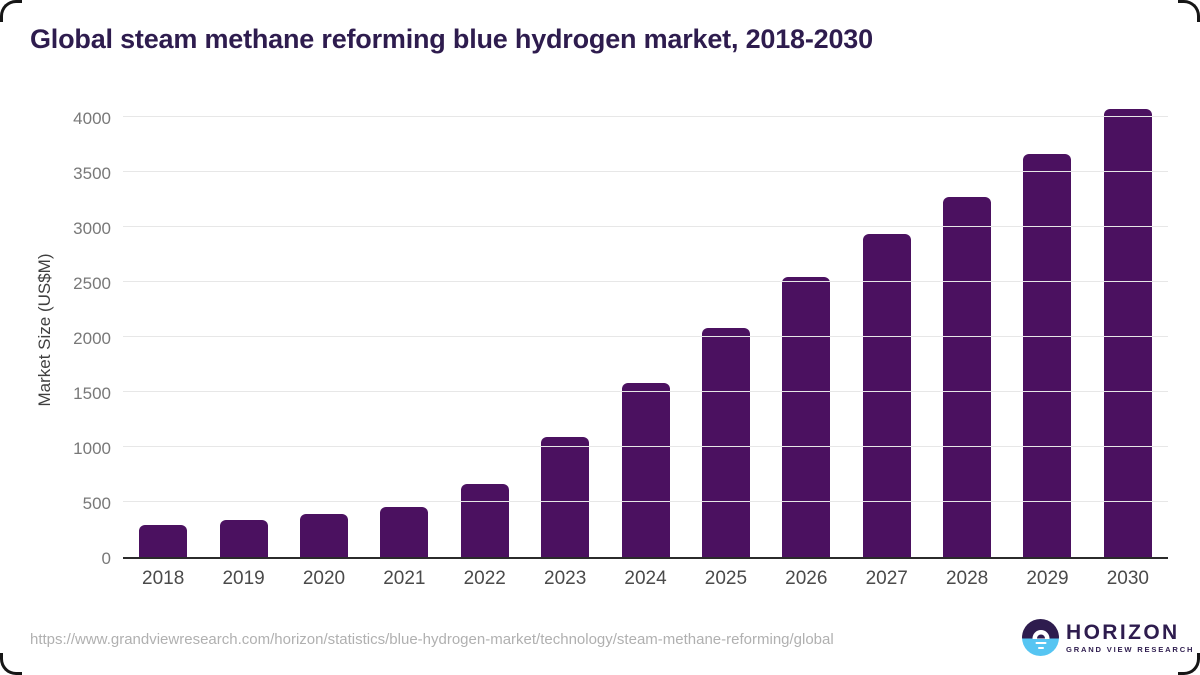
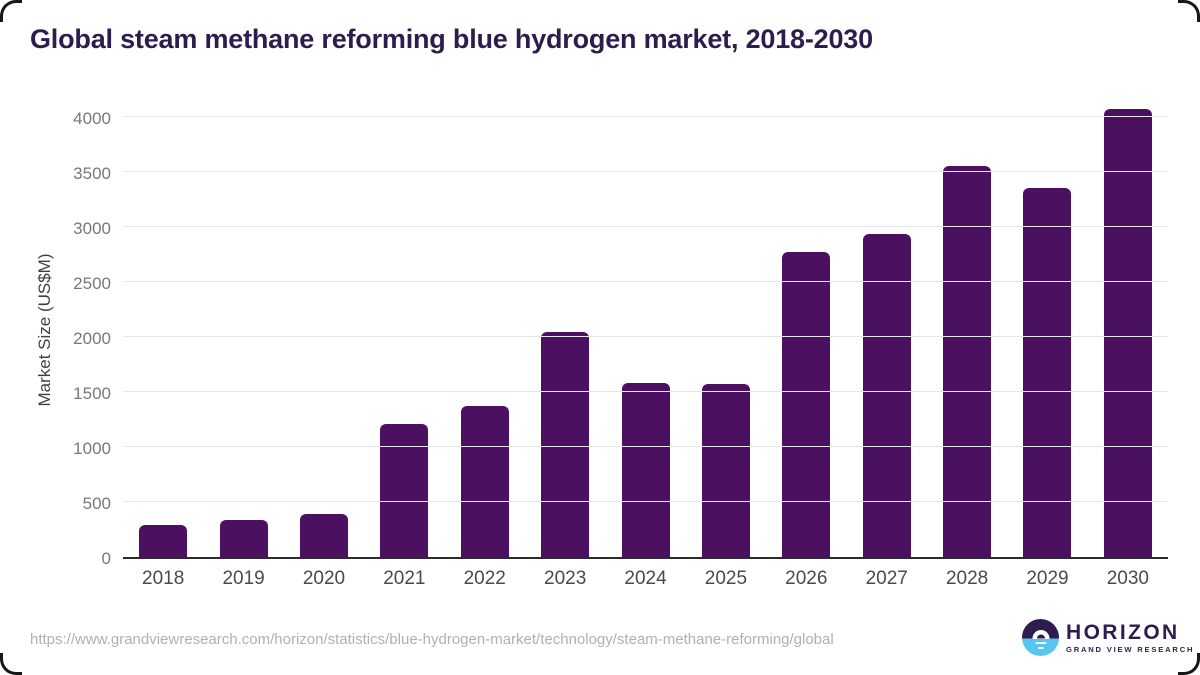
2021: 460 -> 1210
2022: 660 -> 1370
2023: 1090 -> 2040
2025: 2080 -> 1570
2026: 2540 -> 2770
2028: 3280 -> 3550
2029: 3660 -> 3350
